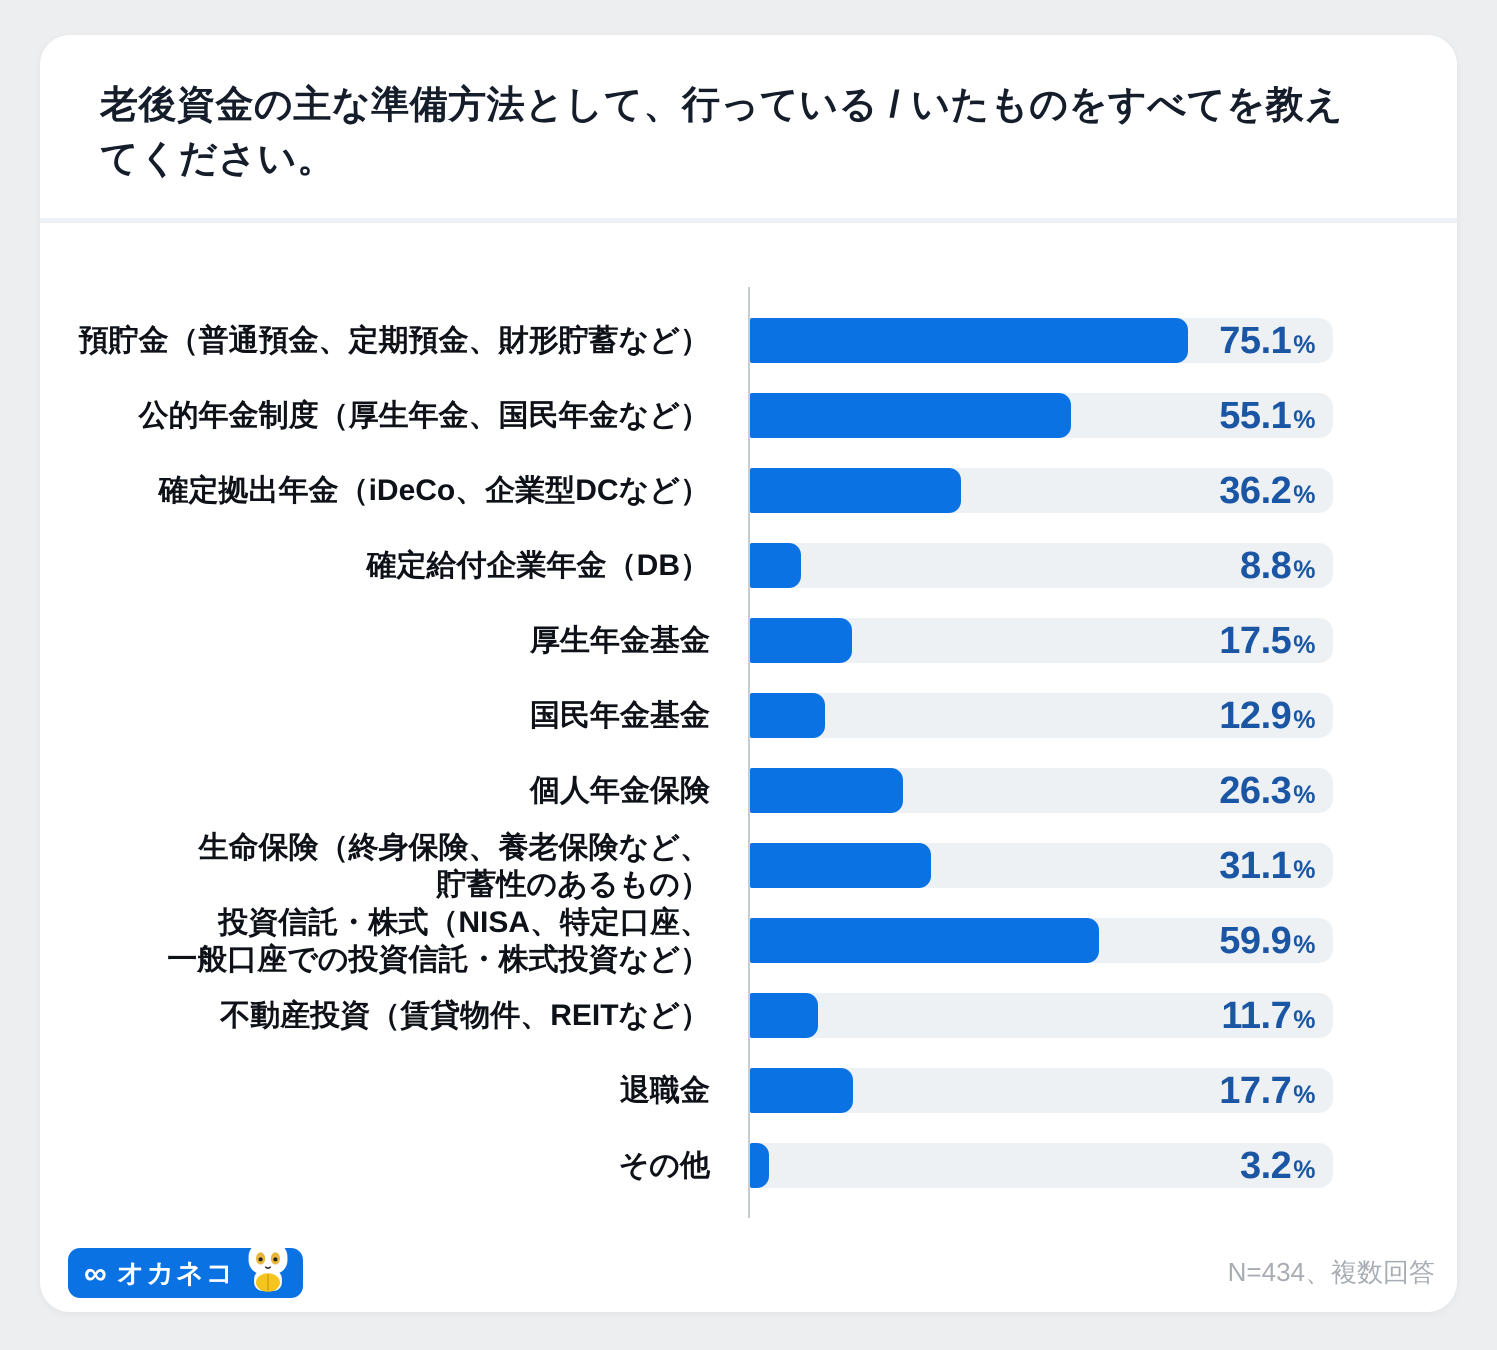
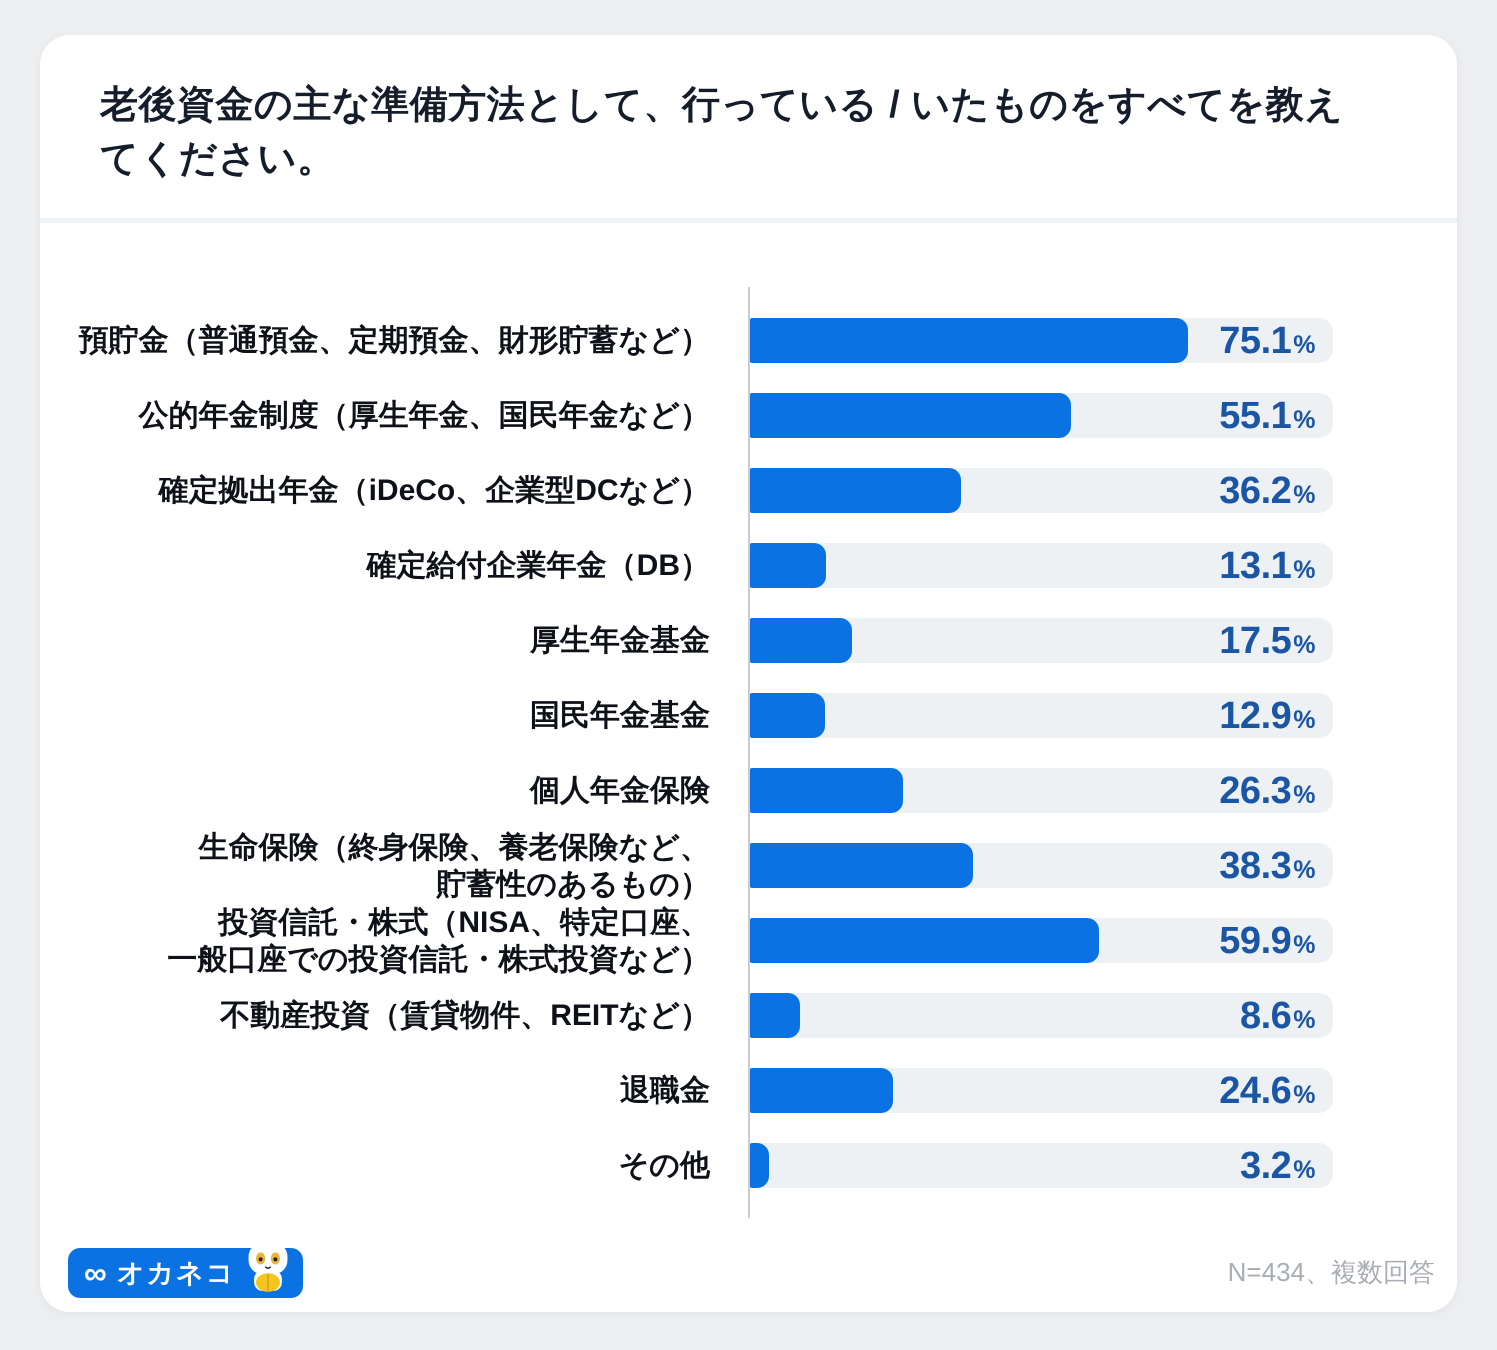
確定給付企業年金（DB）: 8.8 -> 13.1
生命保険（終身保険、養老保険など、貯蓄性のあるもの）: 31.1 -> 38.3
不動産投資（賃貸物件、REITなど）: 11.7 -> 8.6
退職金: 17.7 -> 24.6
